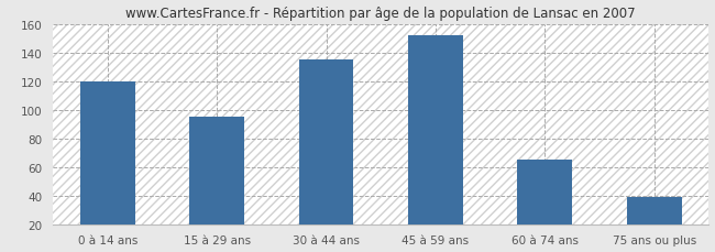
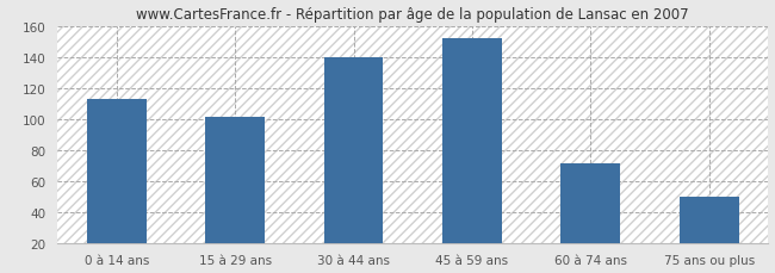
0 à 14 ans: 120 -> 113
15 à 29 ans: 95 -> 101
30 à 44 ans: 135 -> 140
60 à 74 ans: 65 -> 71
75 ans ou plus: 39 -> 50
